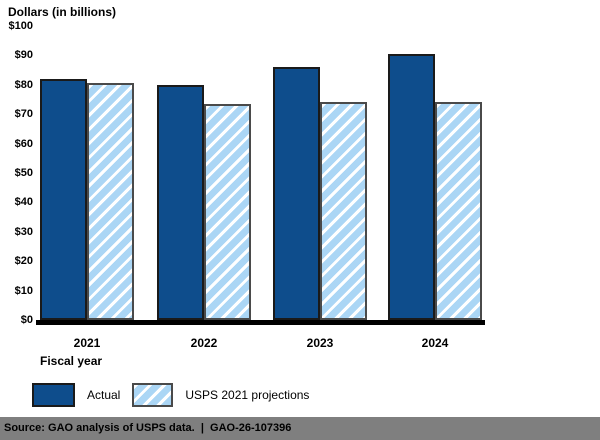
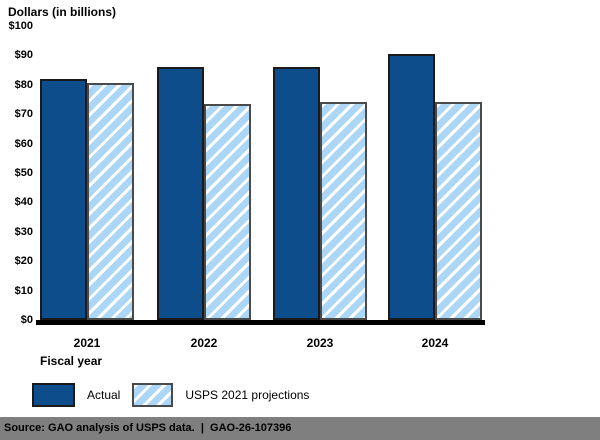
Actual/2022: $80 -> $86
